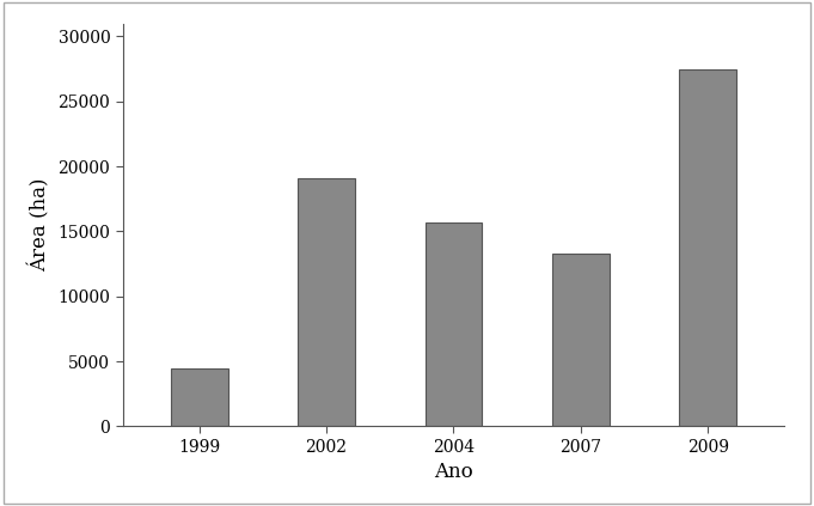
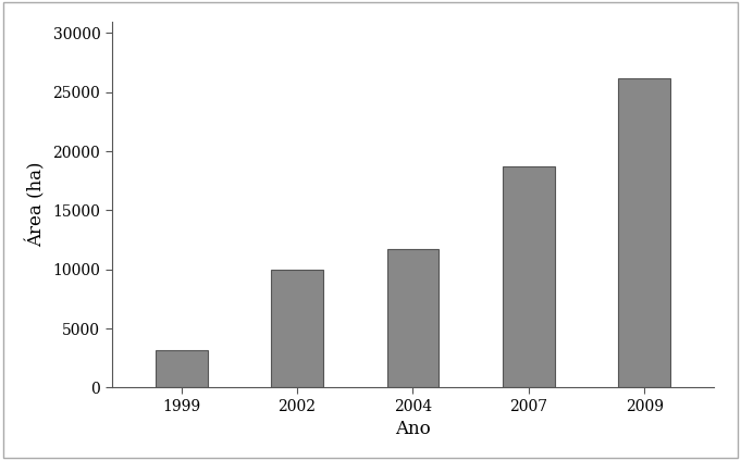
1999: 4500 -> 3200
2002: 19100 -> 10000
2004: 15700 -> 11700
2007: 13300 -> 18700
2009: 27500 -> 26200
